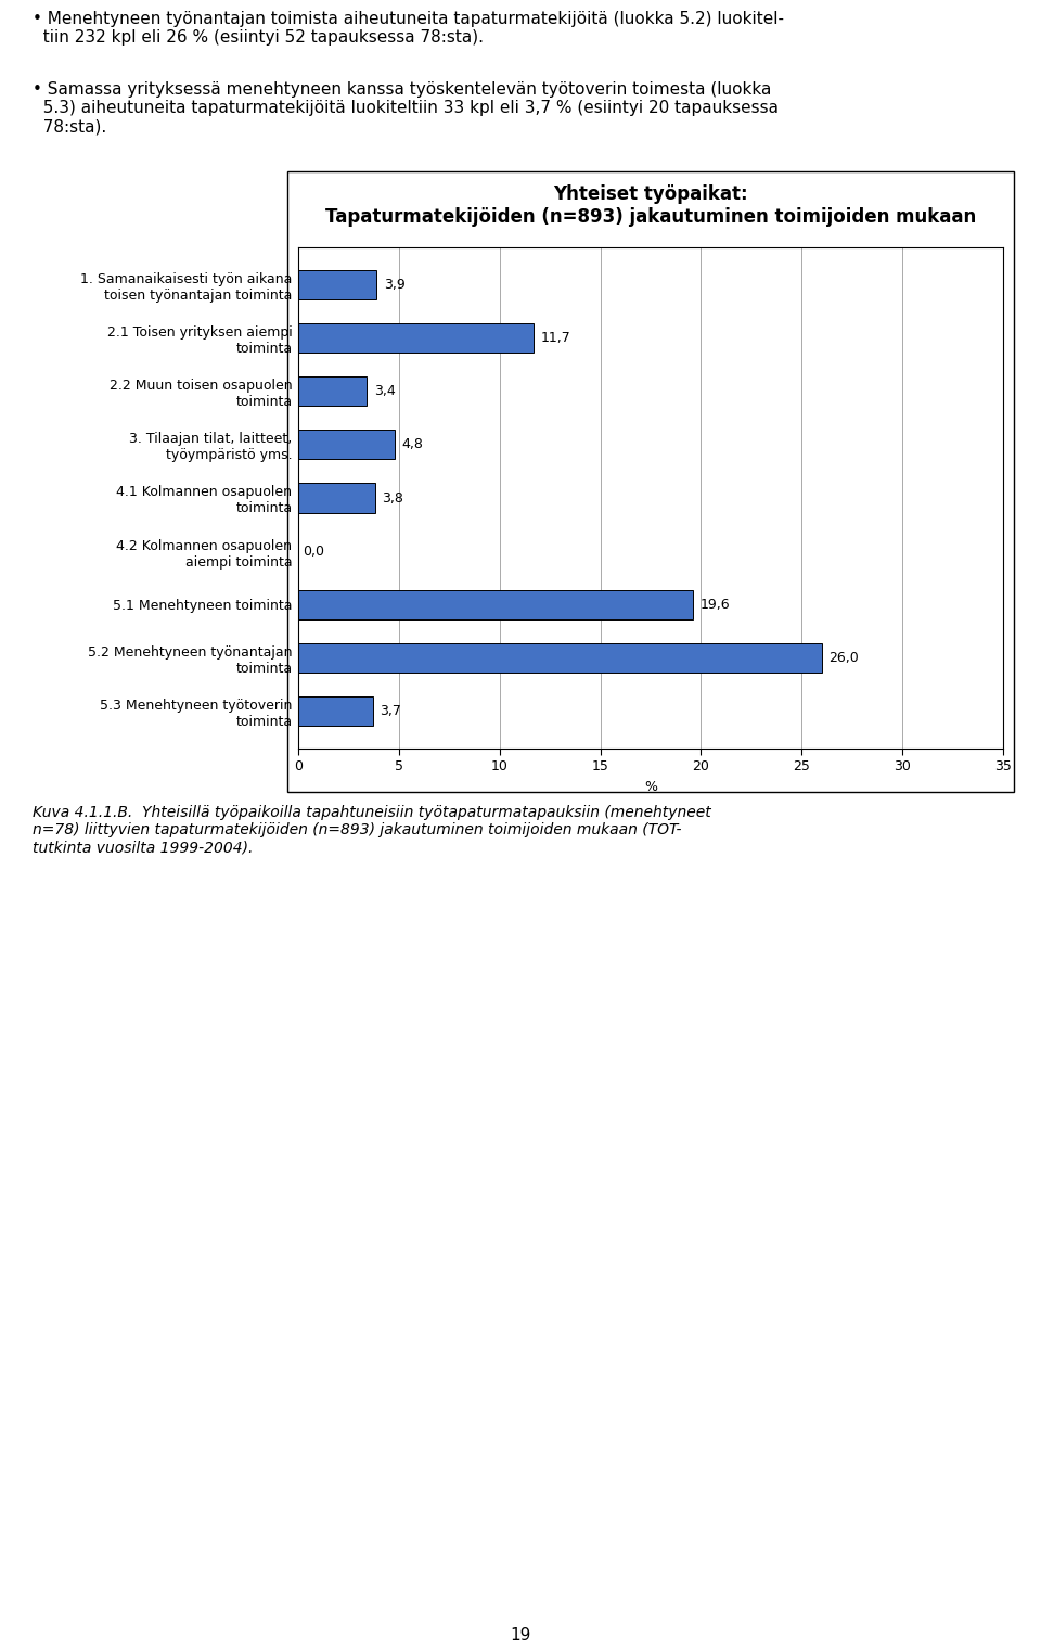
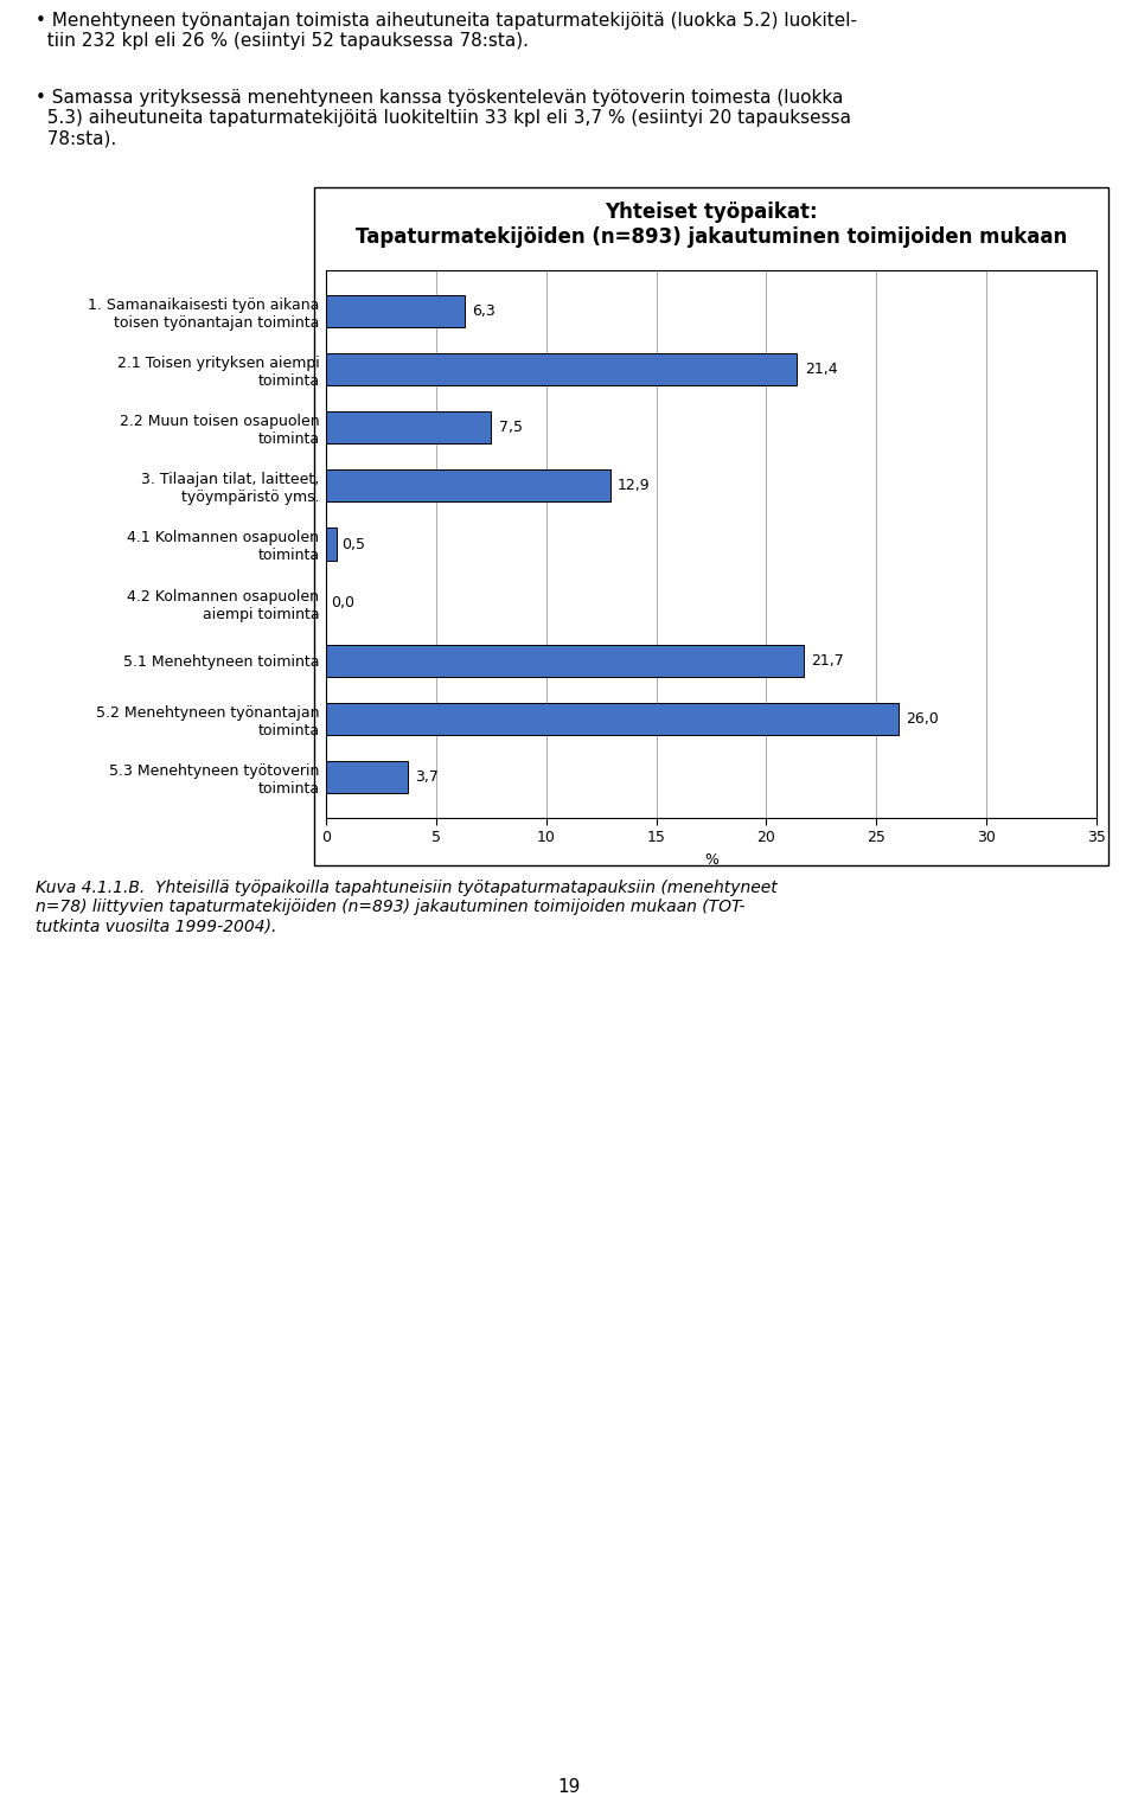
1. Samanaikaisesti työn aikana toisen työnantajan toiminta: 3,9 -> 6,3
2.1 Toisen yrityksen aiempi toiminta: 11,7 -> 21,4
2.2 Muun toisen osapuolen toiminta: 3,4 -> 7,5
3. Tilaajan tilat, laitteet, työympäristö yms.: 4,8 -> 12,9
4.1 Kolmannen osapuolen toiminta: 3,8 -> 0,5
5.1 Menehtyneen toiminta: 19,6 -> 21,7
